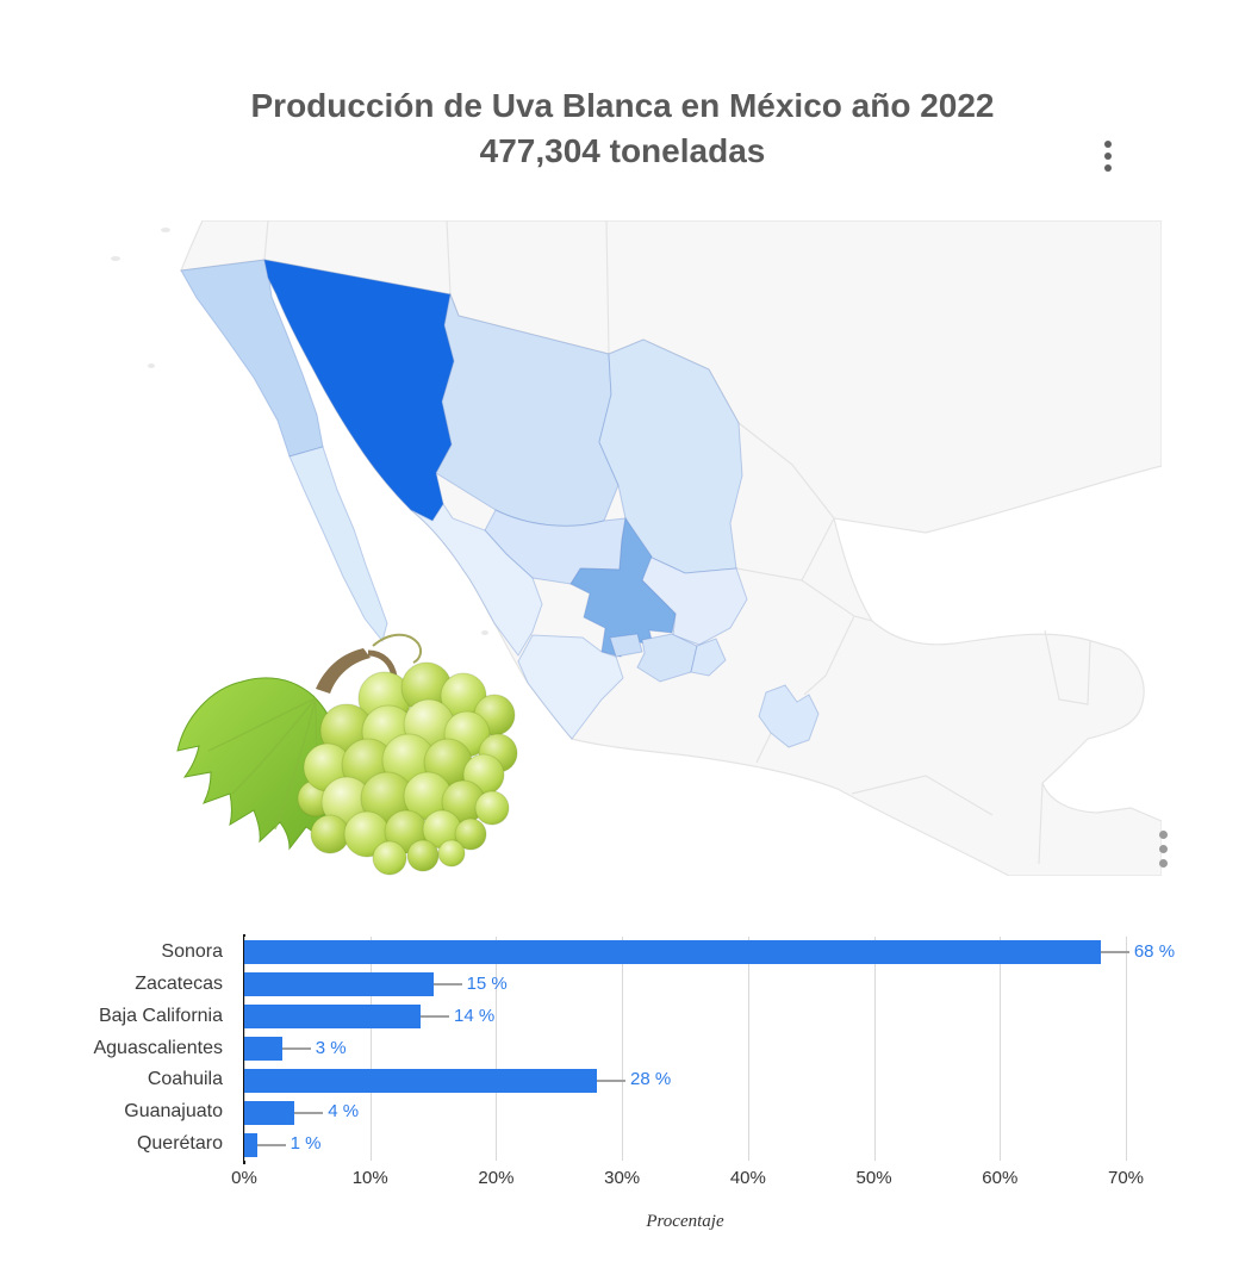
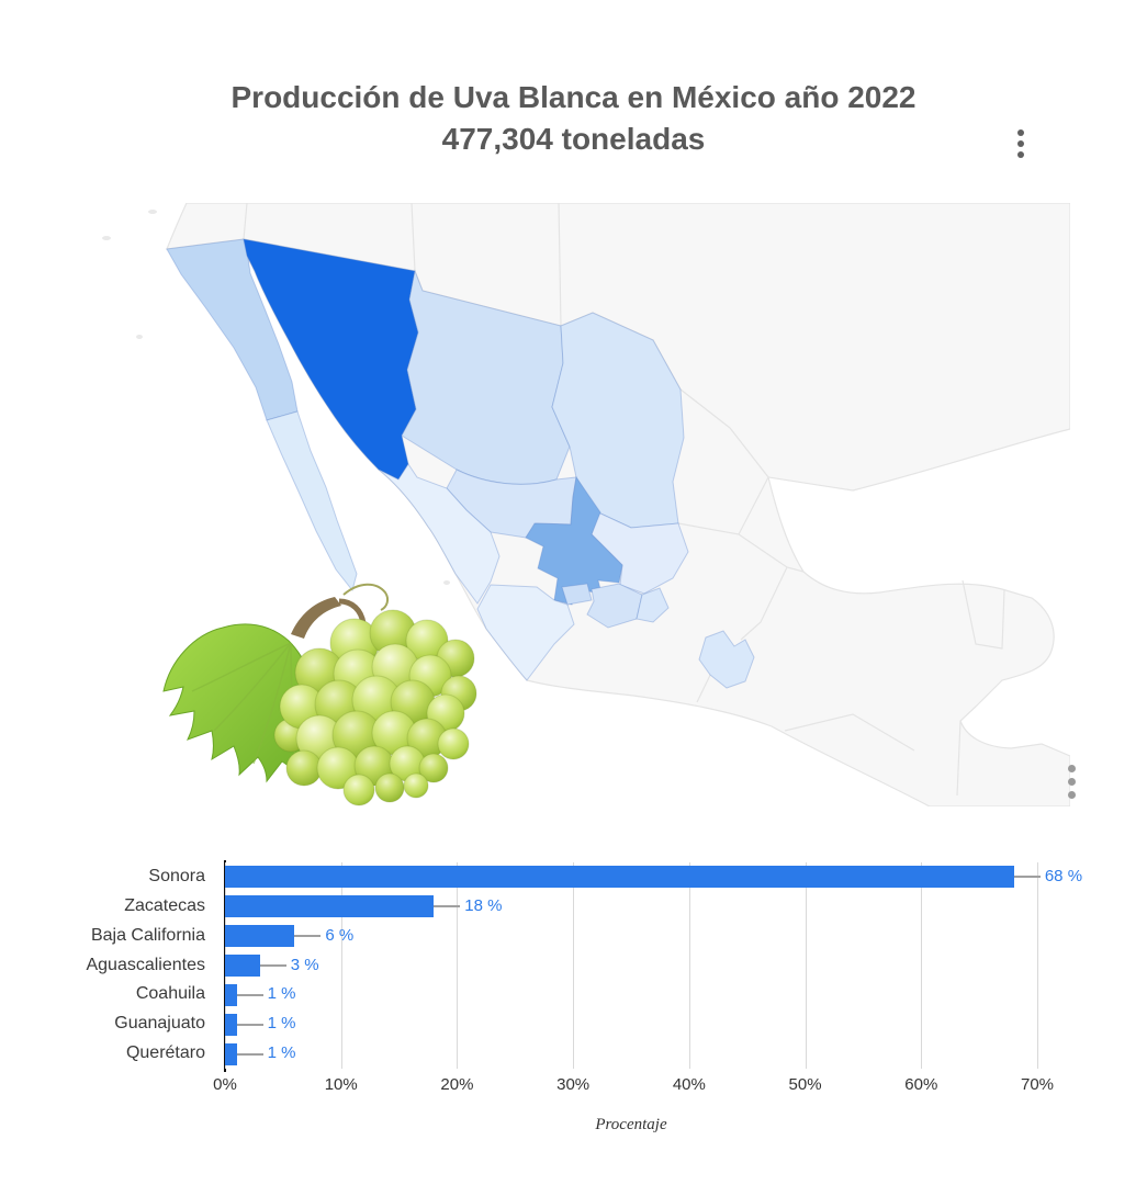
Zacatecas: 15 -> 18
Baja California: 14 -> 6
Coahuila: 28 -> 1
Guanajuato: 4 -> 1
